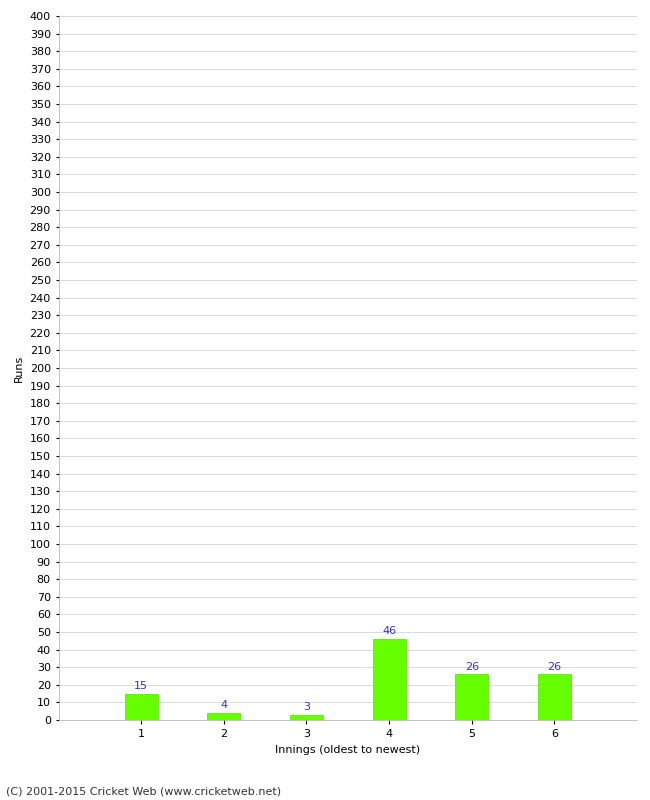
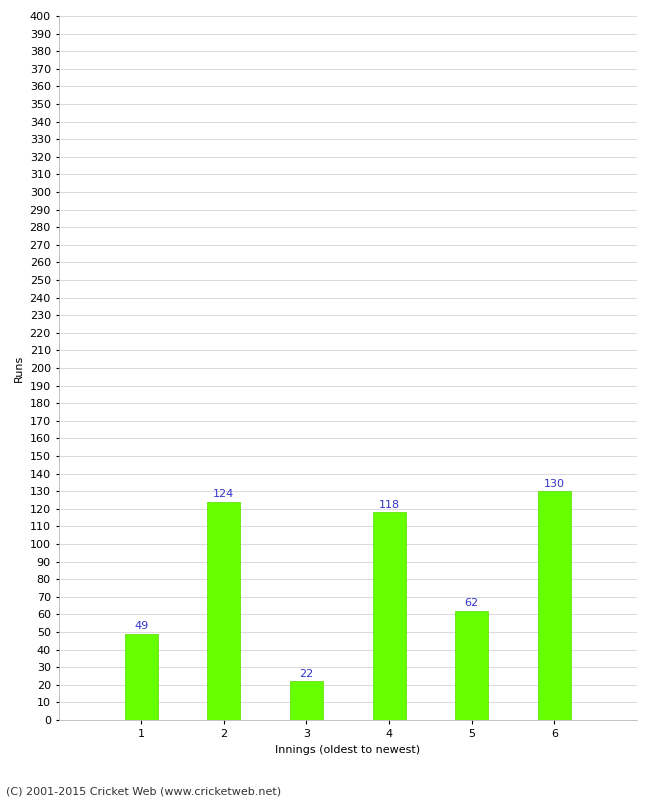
1: 15 -> 49
2: 4 -> 124
3: 3 -> 22
4: 46 -> 118
5: 26 -> 62
6: 26 -> 130
